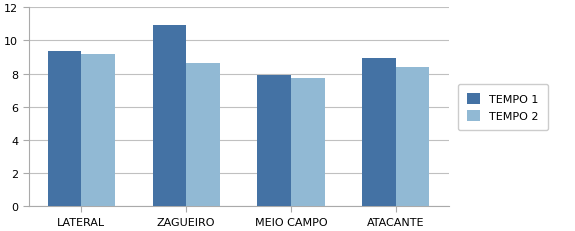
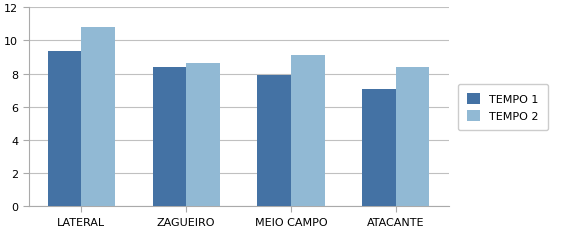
TEMPO 2/LATERAL: 9.2 -> 10.8
TEMPO 1/ZAGUEIRO: 10.9 -> 8.4
TEMPO 2/MEIO CAMPO: 7.8 -> 9.1
TEMPO 1/ATACANTE: 8.9 -> 7.1
